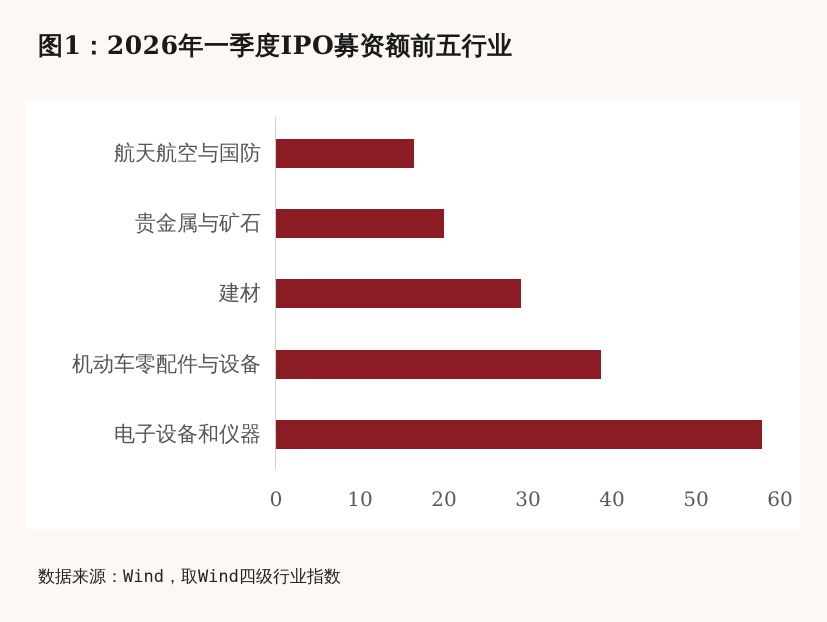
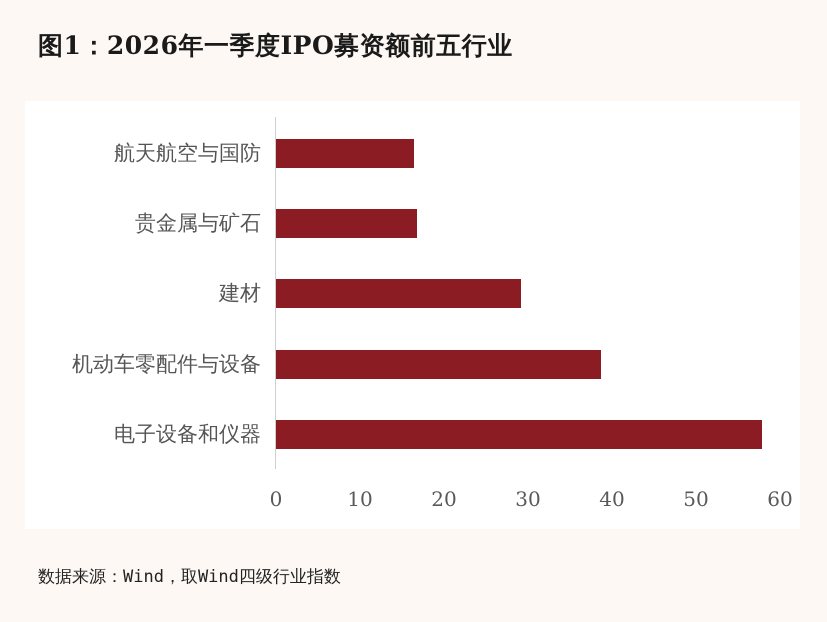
贵金属与矿石: 20 -> 17
